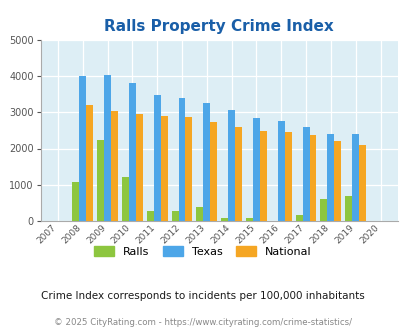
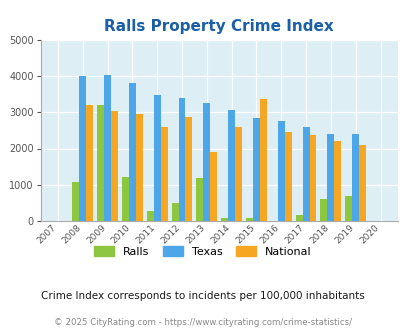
Ralls/2009: 2230 -> 3200
National/2011: 2900 -> 2600
Ralls/2012: 290 -> 500
Ralls/2013: 390 -> 1200
National/2013: 2720 -> 1900
National/2015: 2490 -> 3350
